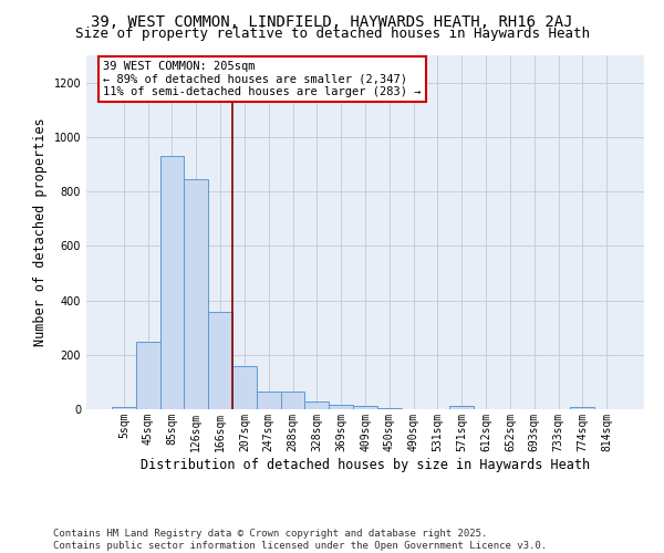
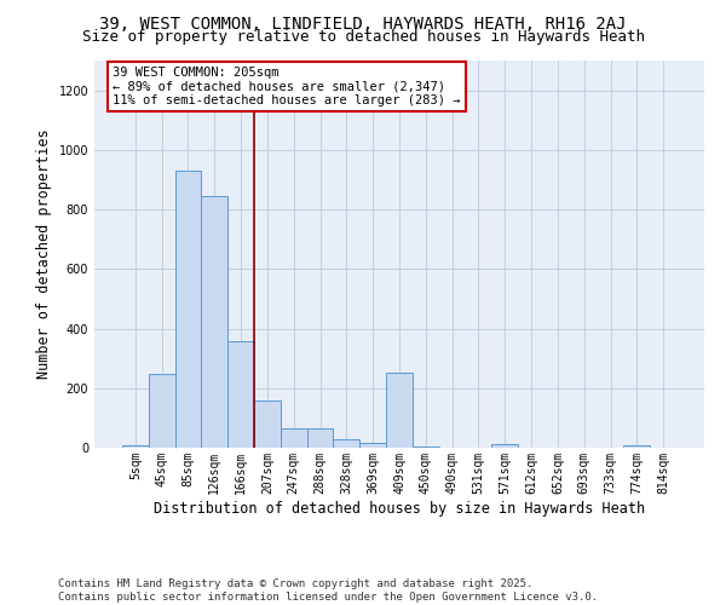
409sqm: 12 -> 250
